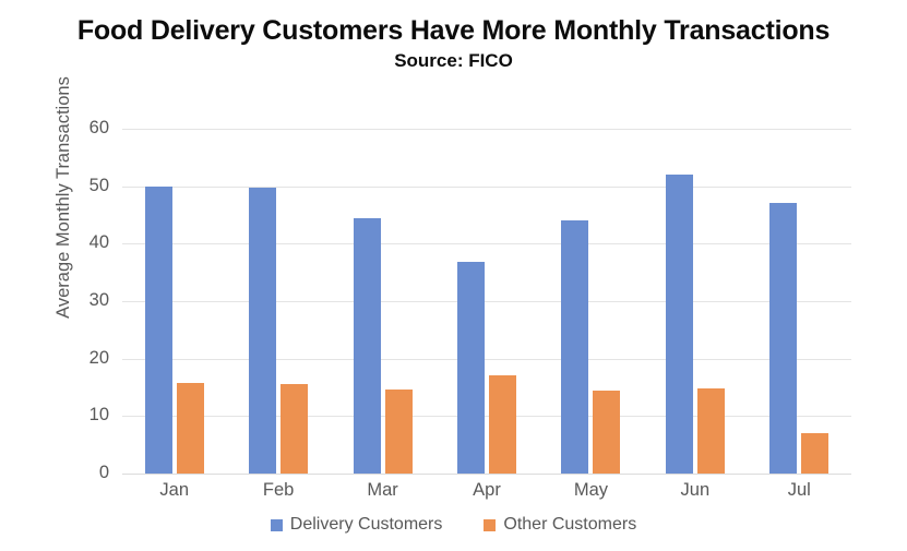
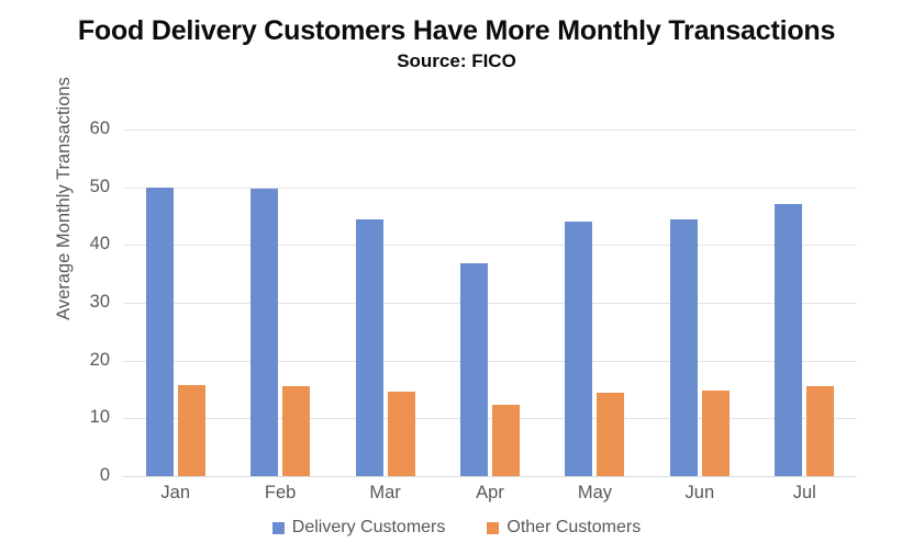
Other Customers/Apr: 17 -> 12
Delivery Customers/Jun: 52 -> 44
Other Customers/Jul: 7 -> 16
